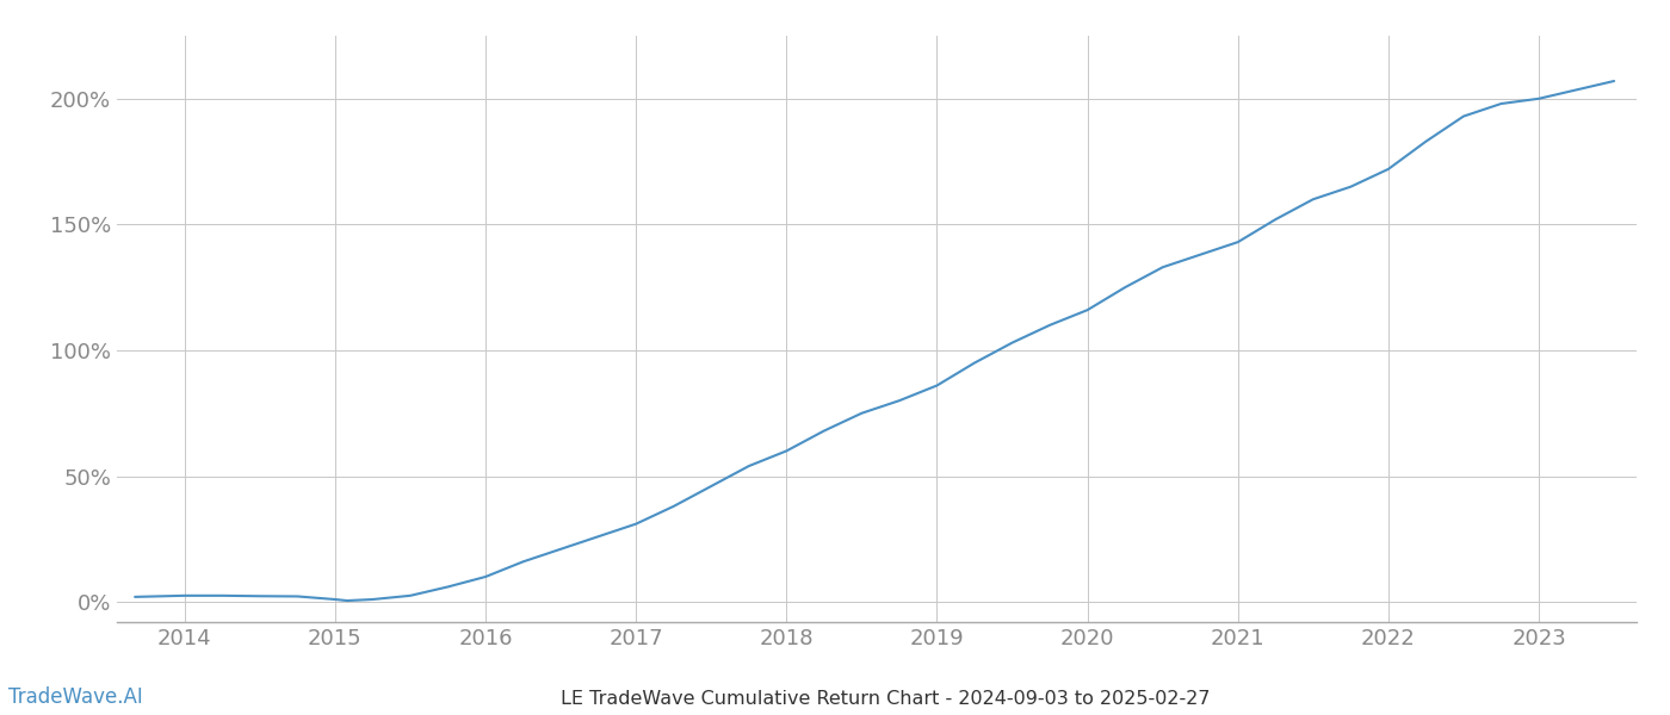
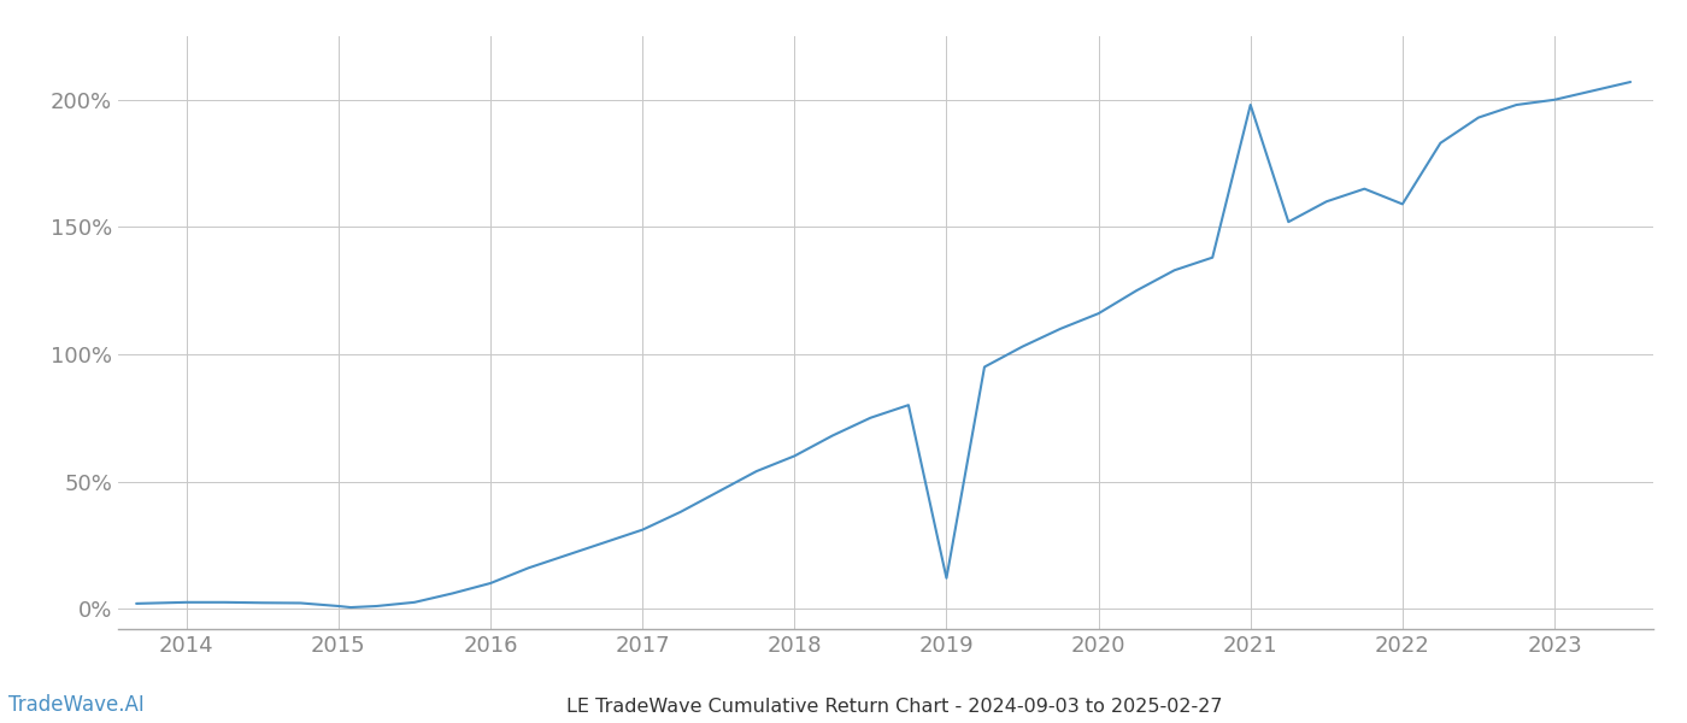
2019: 86.0% -> 12.0%
2021: 143.0% -> 198.0%
2022: 172.0% -> 159.0%
